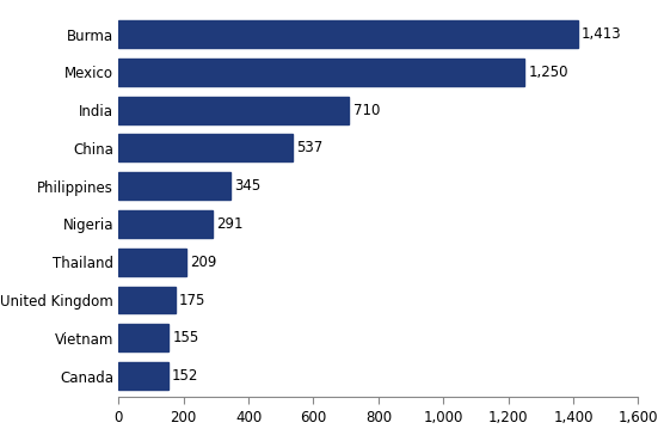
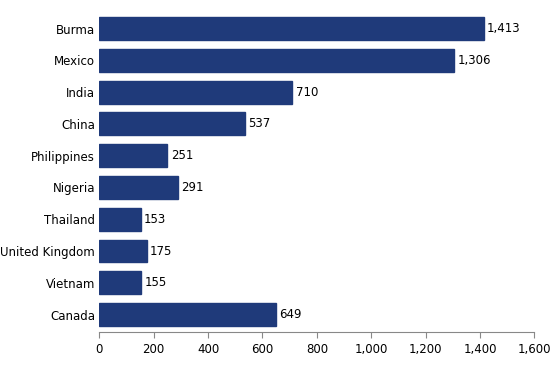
Mexico: 1,250 -> 1,306
Philippines: 345 -> 251
Thailand: 209 -> 153
Canada: 152 -> 649
